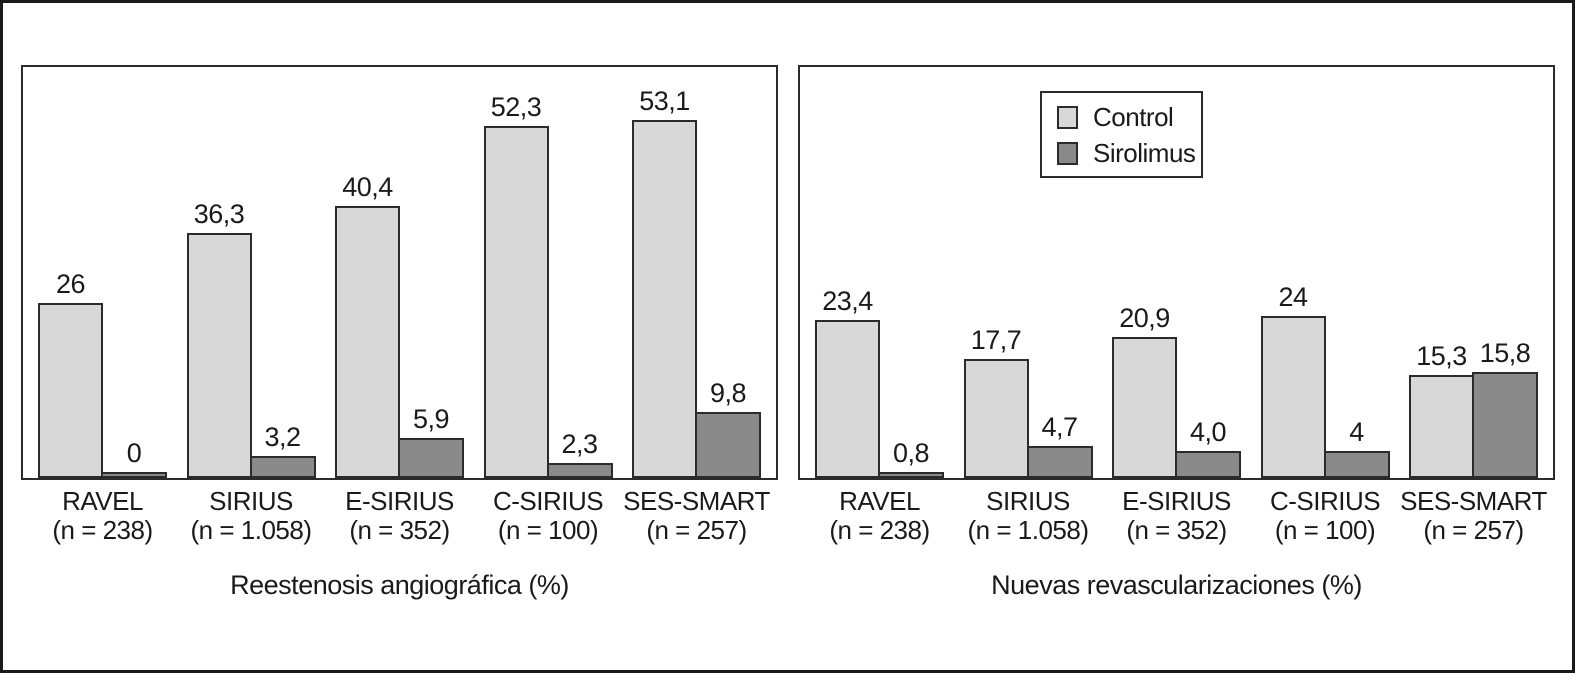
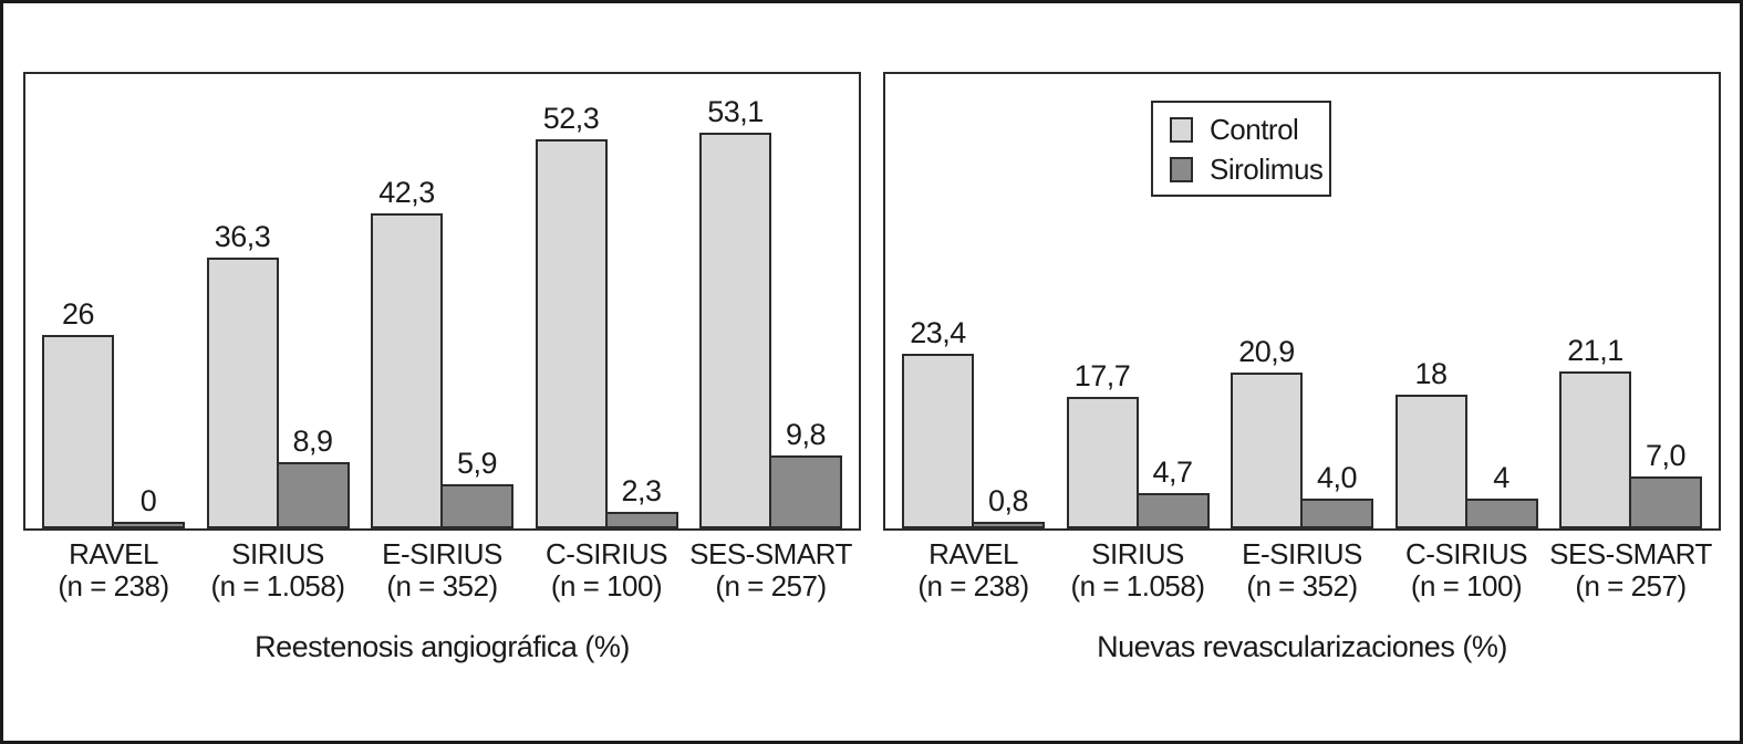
Reestenosis angiográfica (%)/Sirolimus/SIRIUS: 3,2 -> 8,9
Reestenosis angiográfica (%)/Control/E-SIRIUS: 40,4 -> 42,3
Nuevas revascularizaciones (%)/Control/C-SIRIUS: 24 -> 18
Nuevas revascularizaciones (%)/Control/SES-SMART: 15,3 -> 21,1
Nuevas revascularizaciones (%)/Sirolimus/SES-SMART: 15,8 -> 7,0
